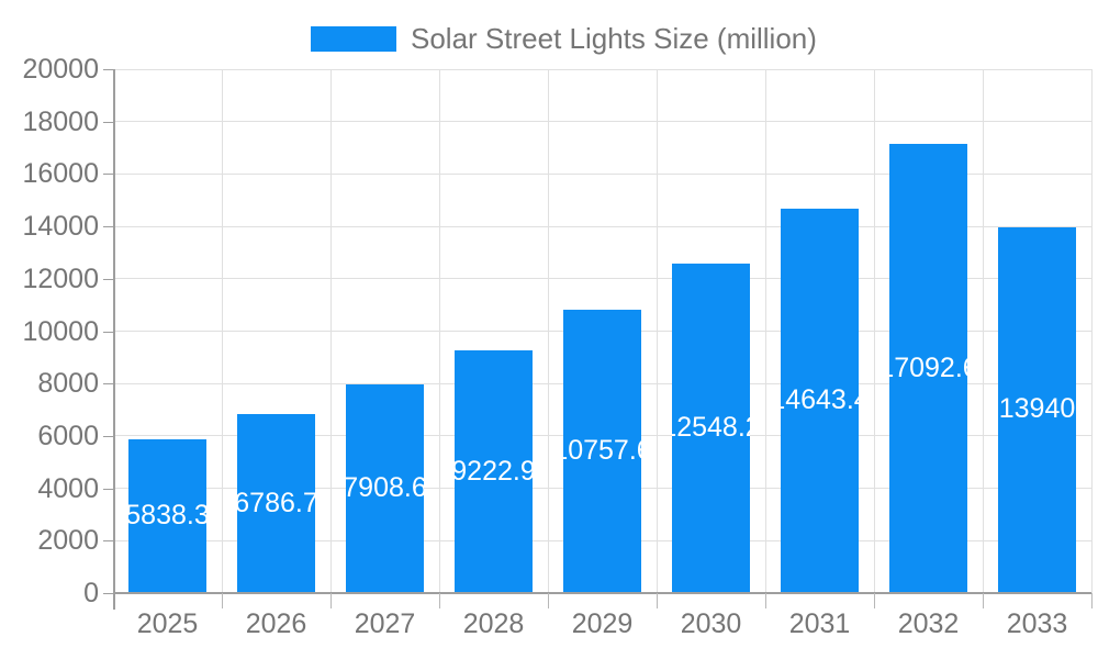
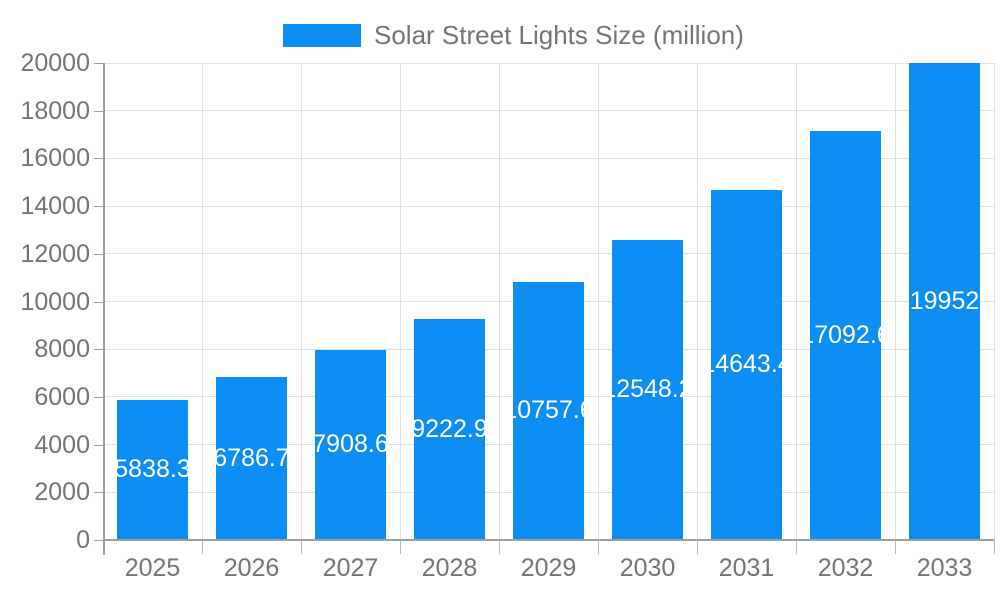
2033: 13940 -> 19952
